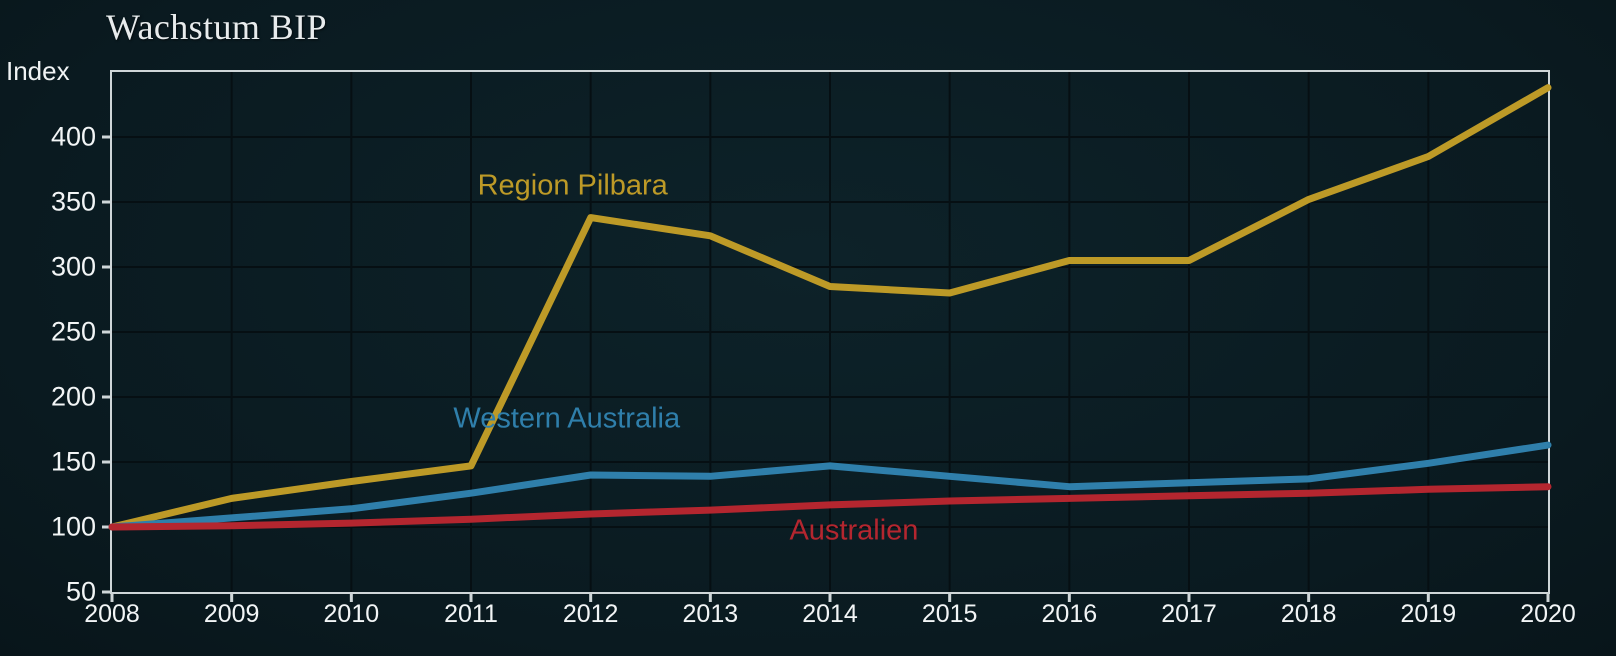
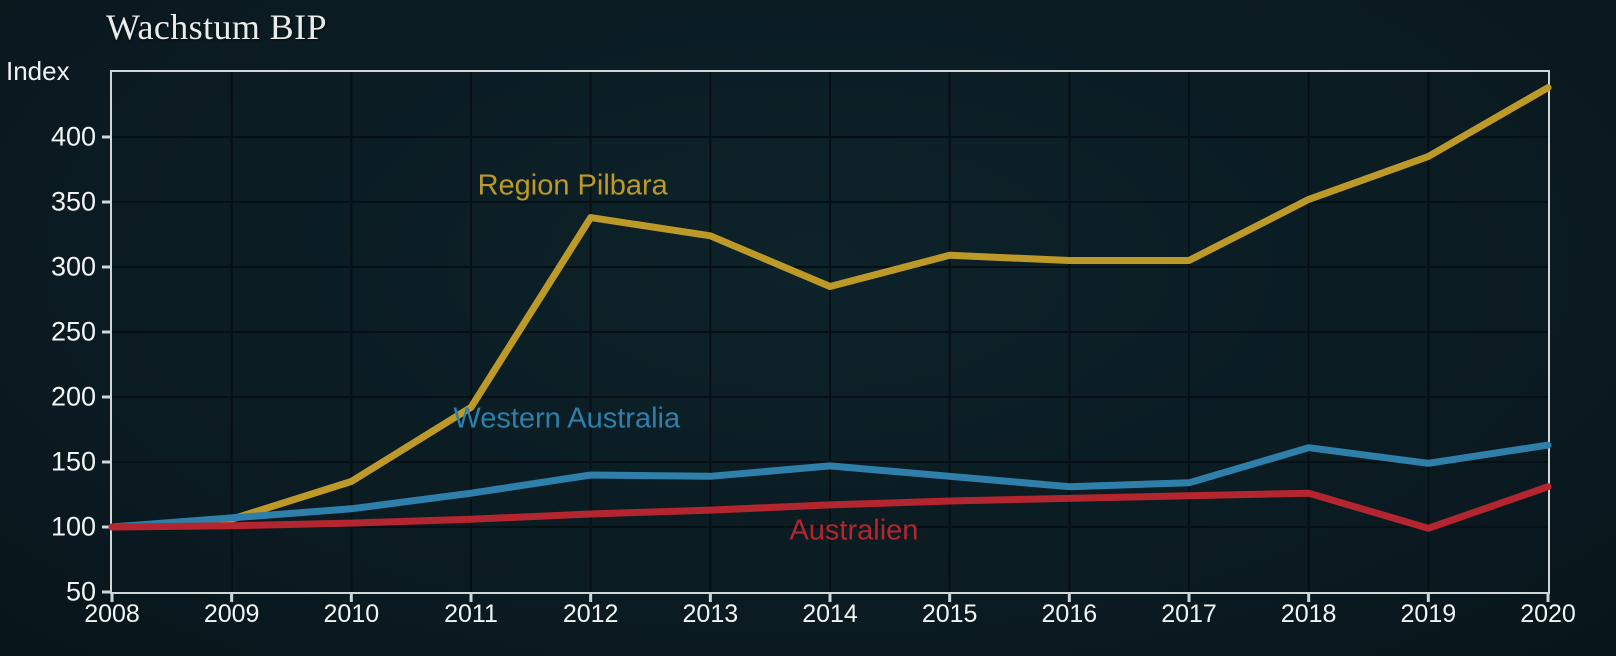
Region Pilbara/2009: 122 -> 106
Region Pilbara/2011: 147 -> 192
Region Pilbara/2015: 280 -> 309
Western Australia/2018: 137 -> 161
Australien/2019: 129 -> 99
